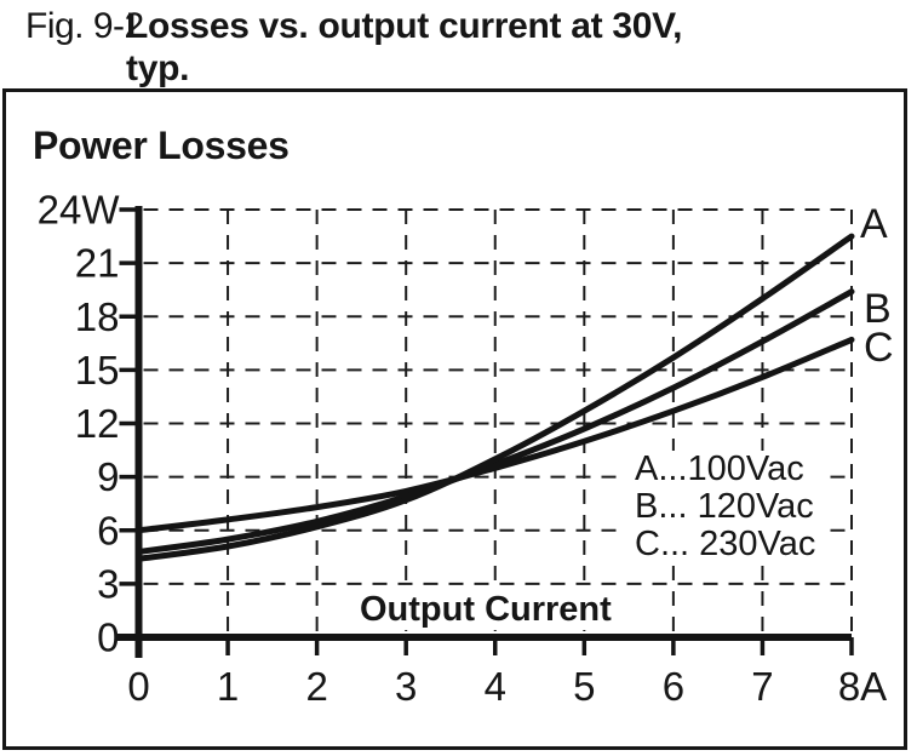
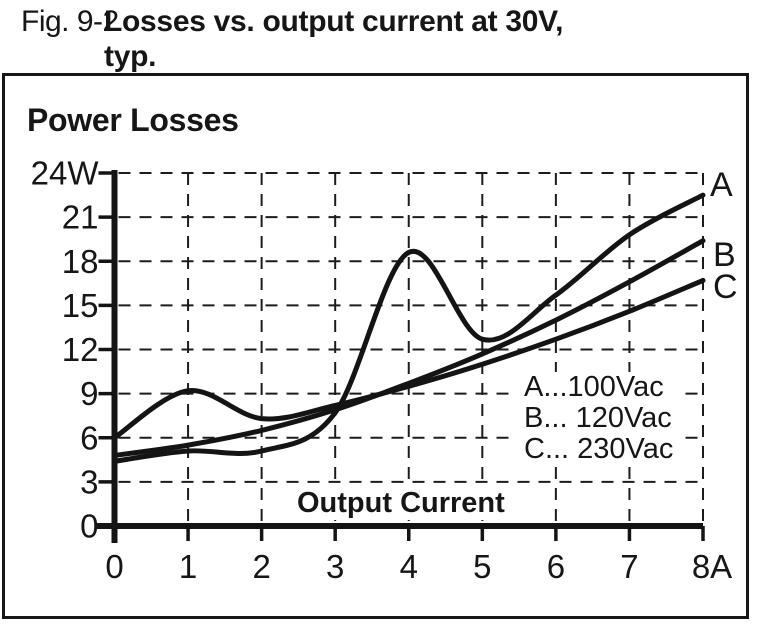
C/1: 6.6 -> 9.2
A/2: 6.2 -> 5.1
A/4: 10.0 -> 18.6
A/7: 19.0 -> 19.8
